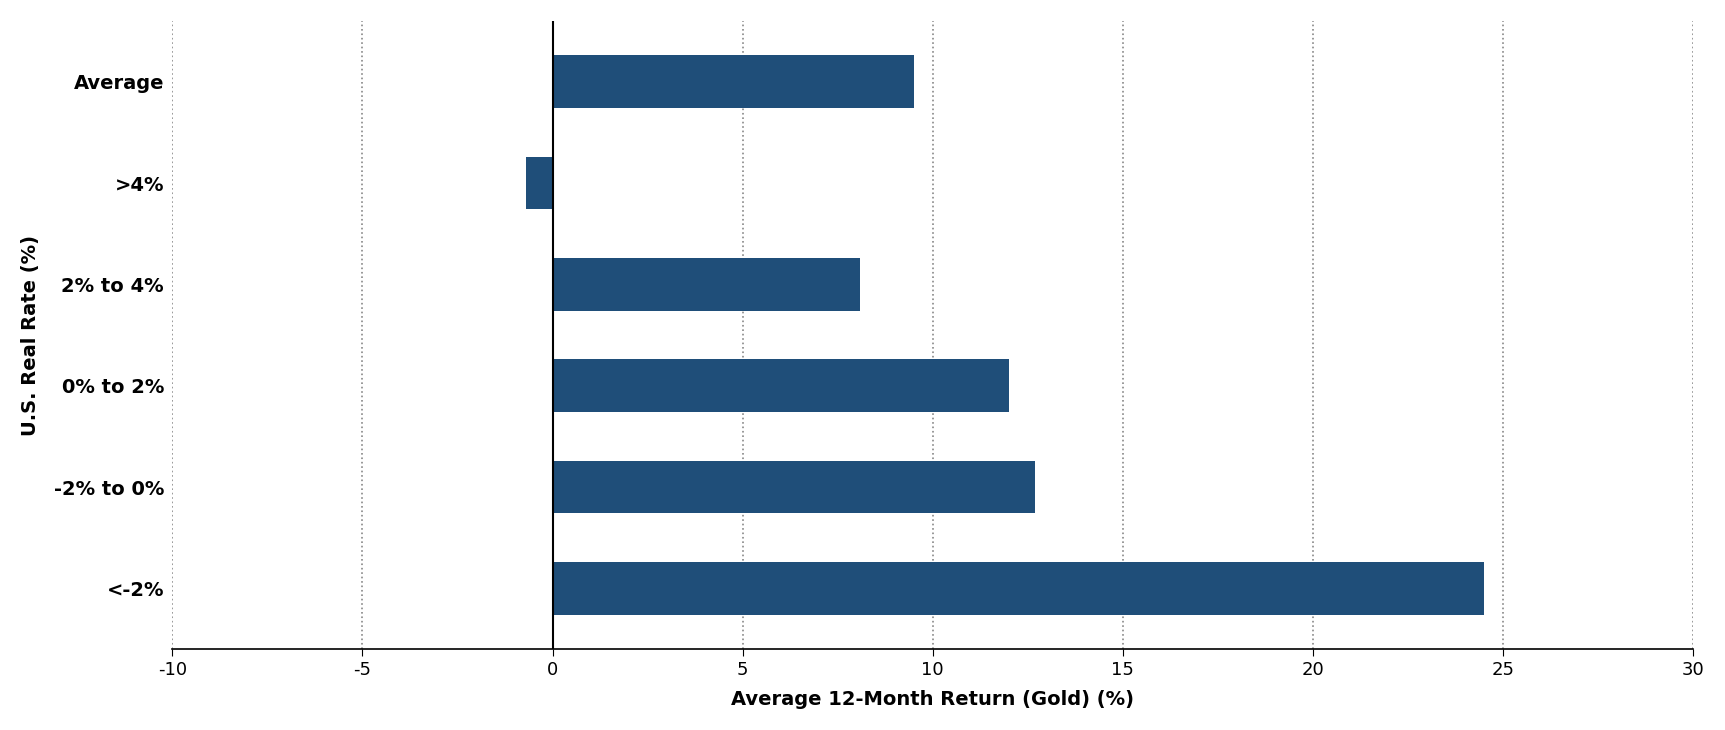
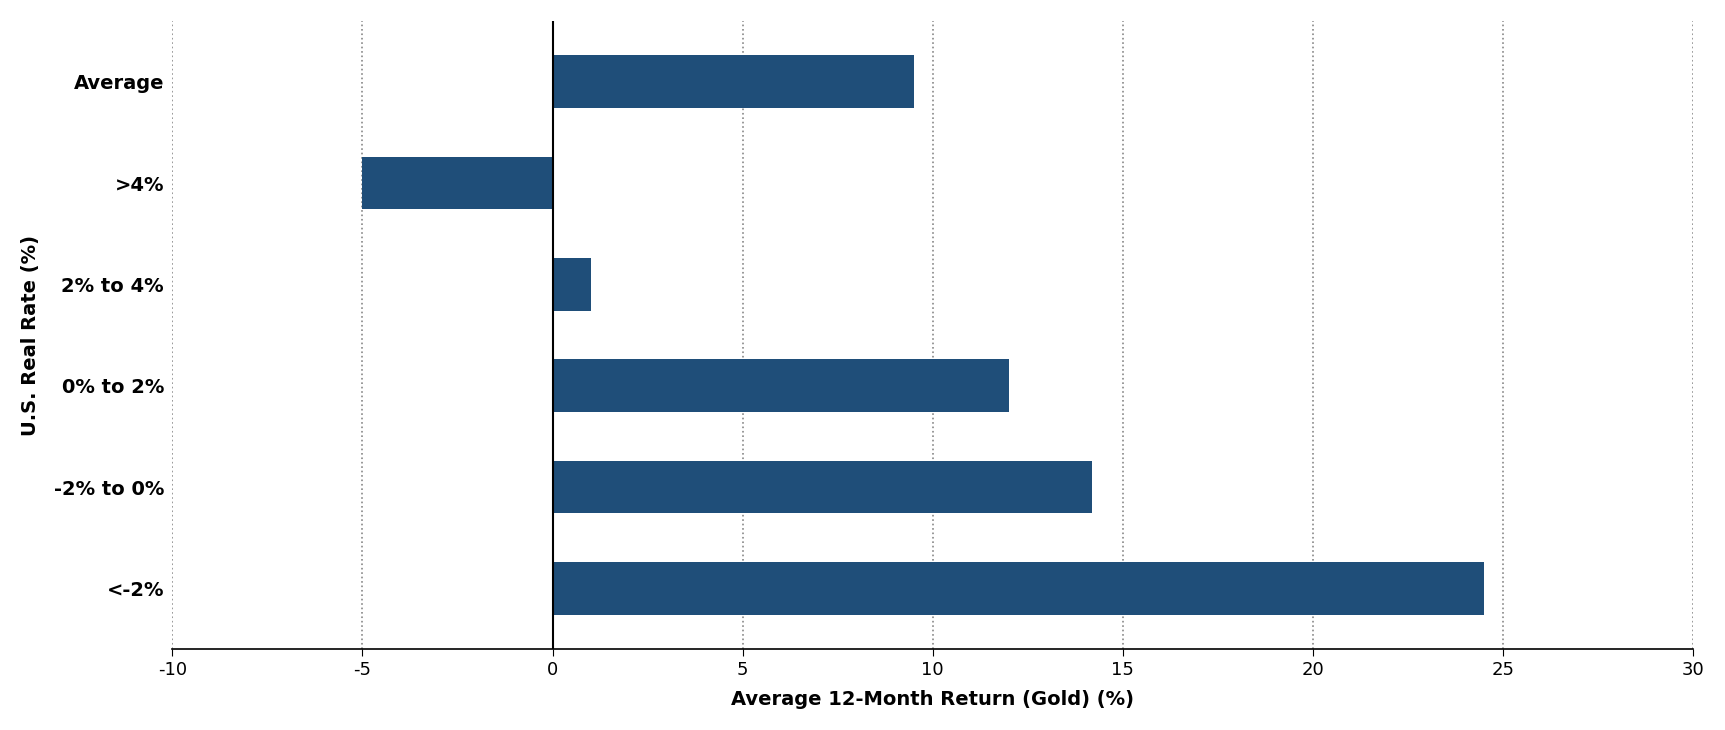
>4%: -0.7 -> -5.0
2% to 4%: 8.1 -> 1.0
-2% to 0%: 12.7 -> 14.2
